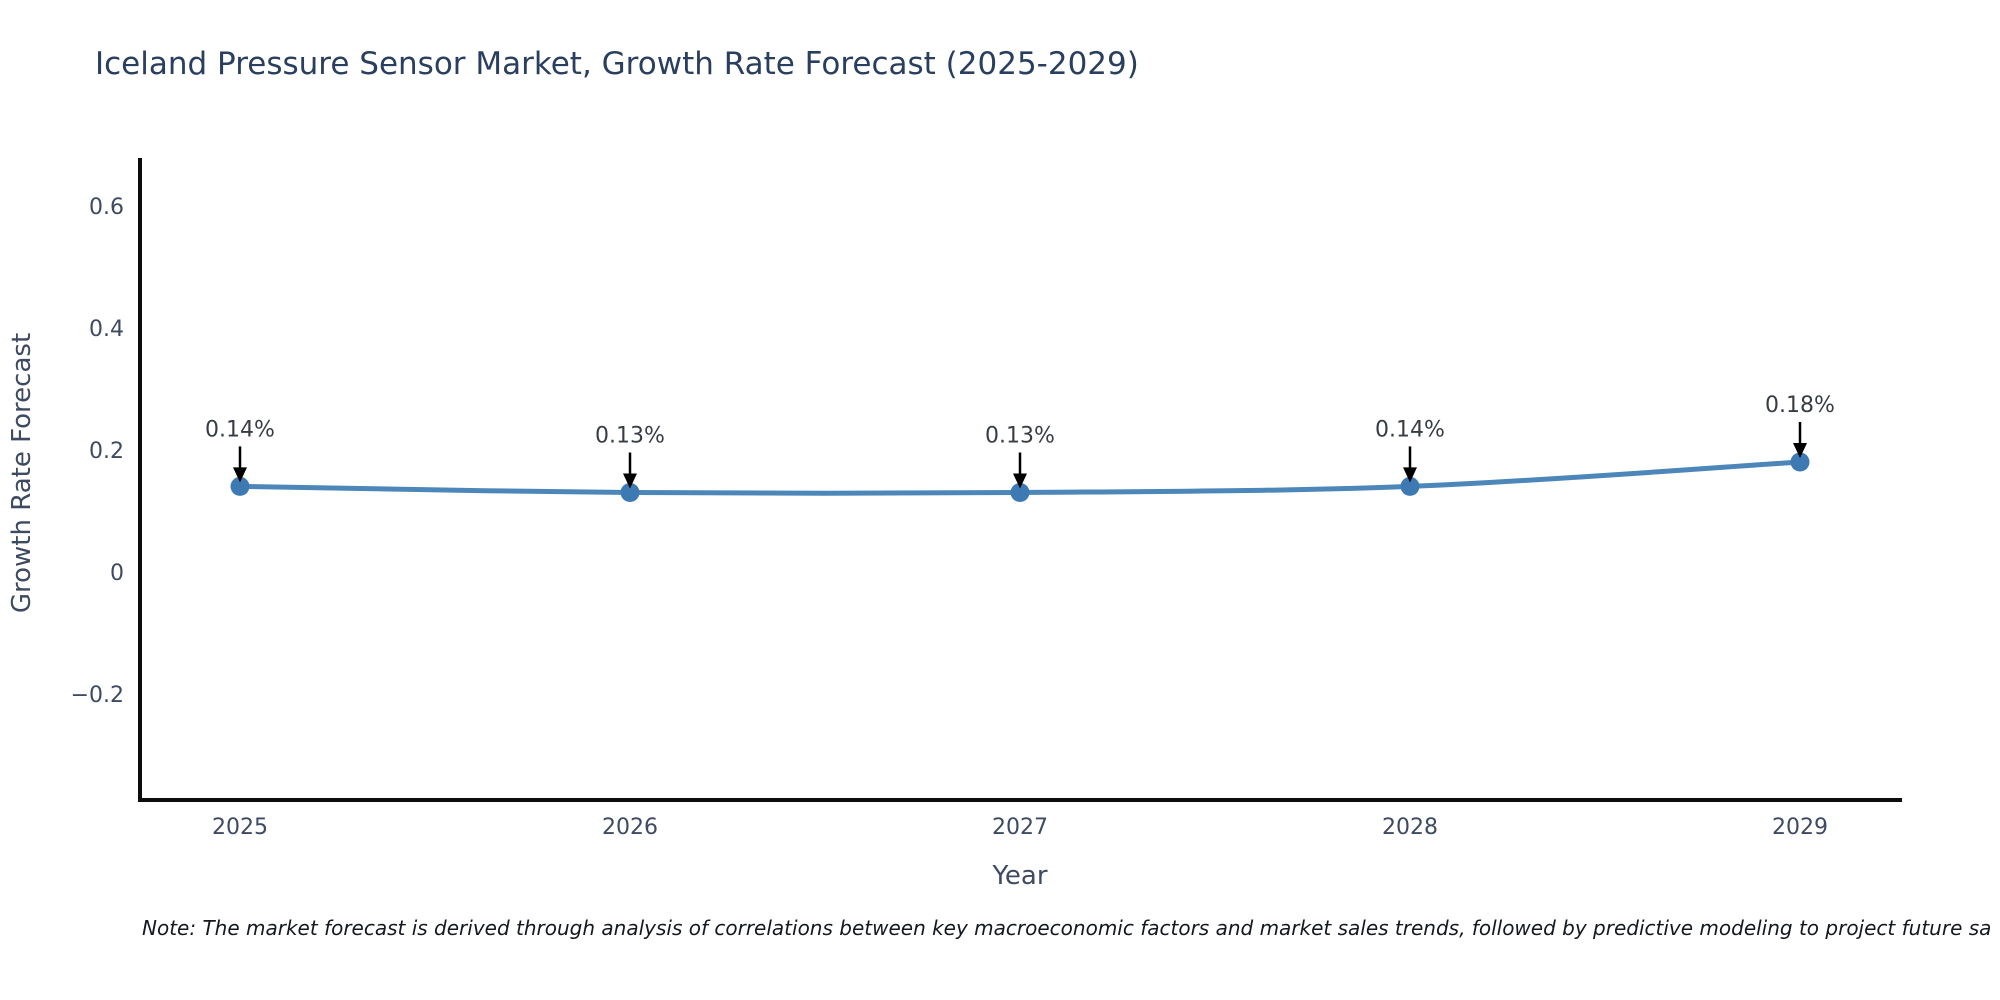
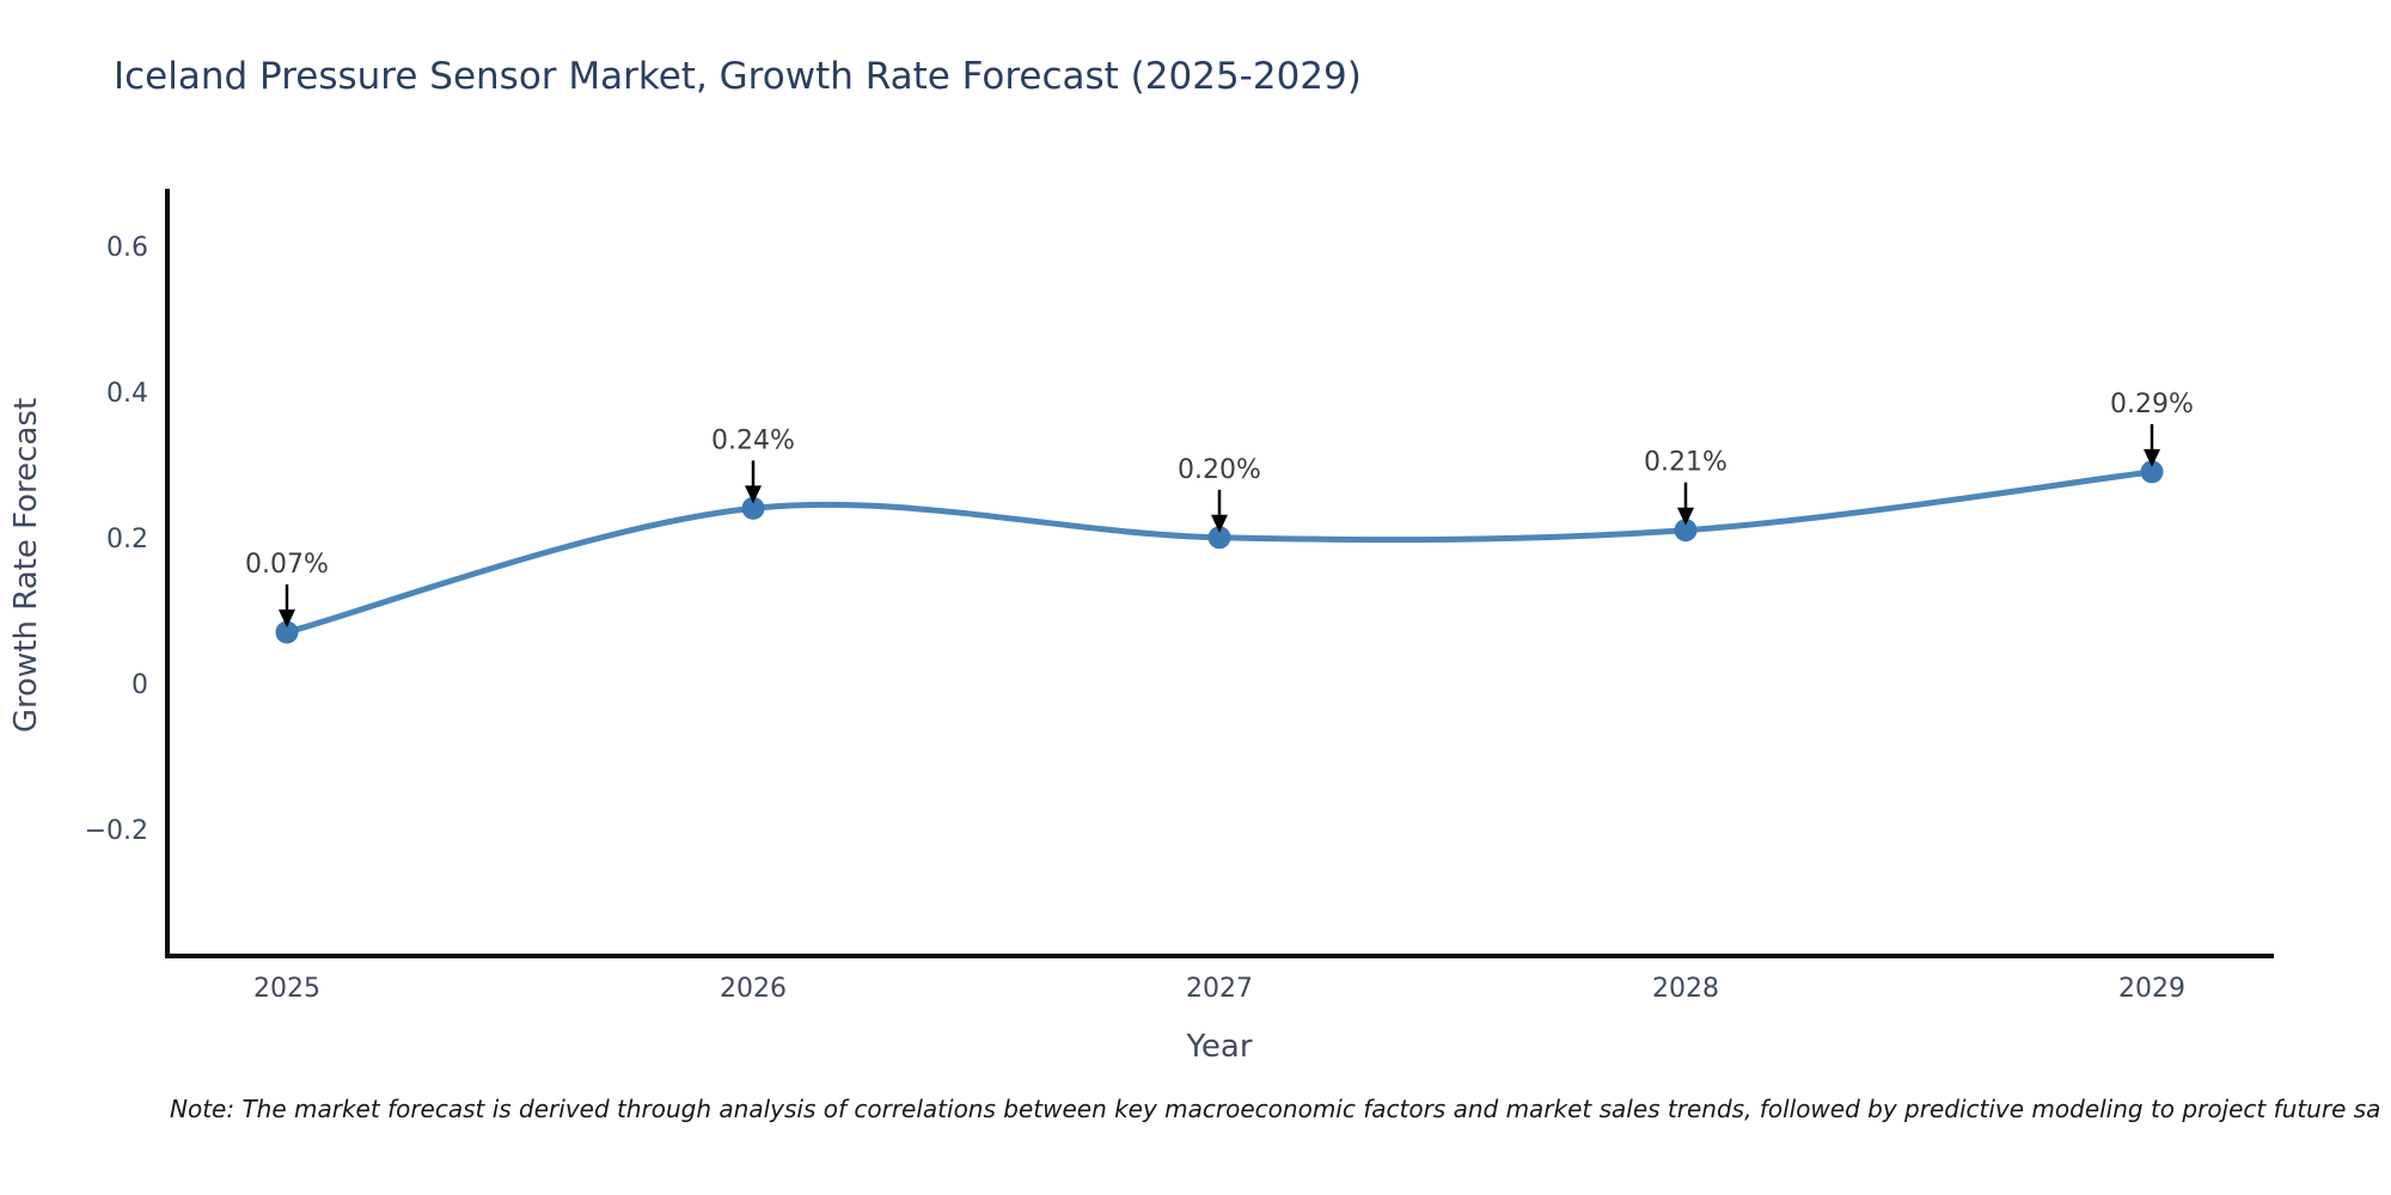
2025: 0.14% -> 0.07%
2026: 0.13% -> 0.24%
2027: 0.13% -> 0.20%
2028: 0.14% -> 0.21%
2029: 0.18% -> 0.29%
